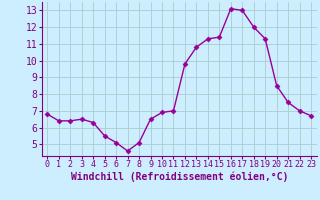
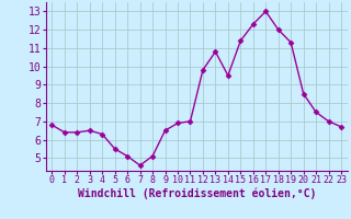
14: 11.3 -> 9.5
16: 13.1 -> 12.3
